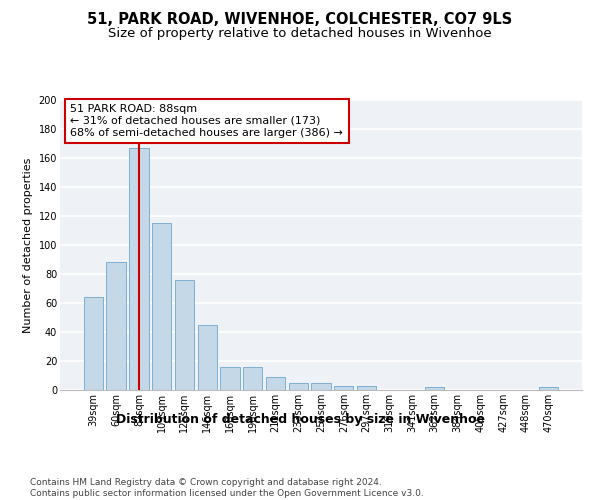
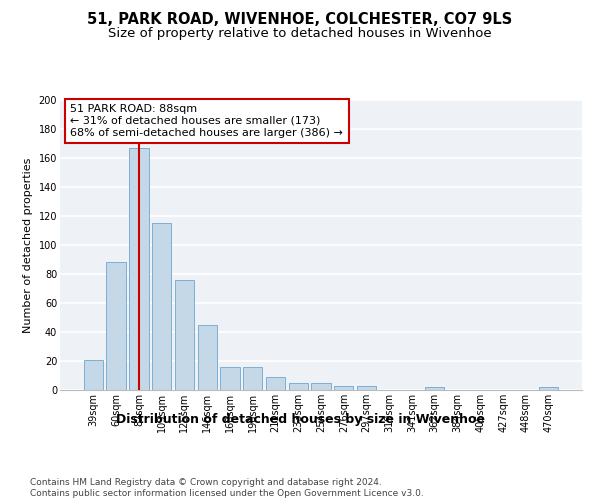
39sqm: 64 -> 21
